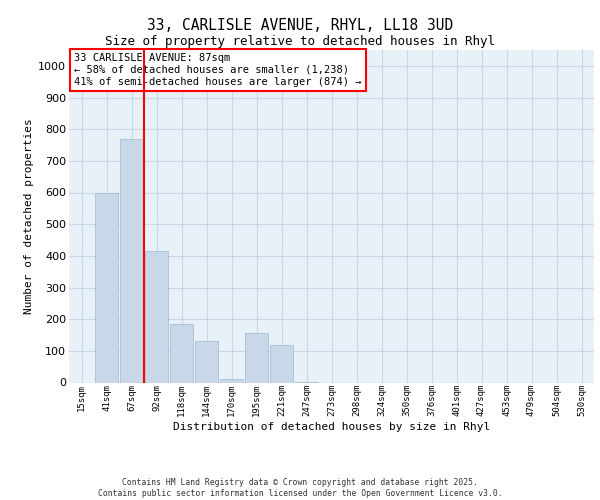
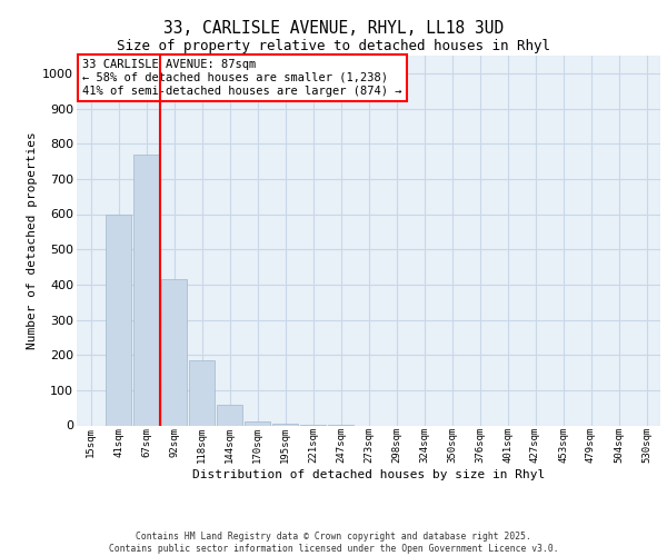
144sqm: 130 -> 60
195sqm: 155 -> 5
221sqm: 120 -> 2
